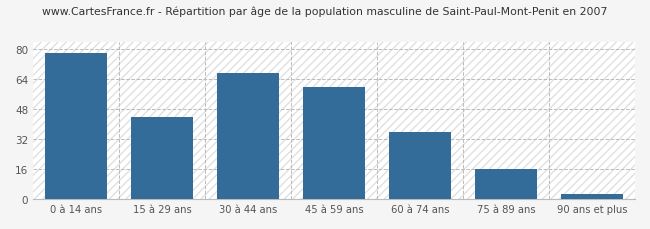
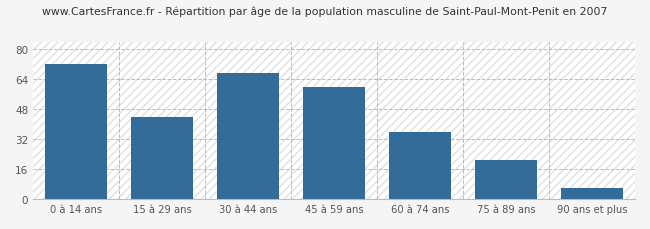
0 à 14 ans: 78 -> 72
75 à 89 ans: 16 -> 21
90 ans et plus: 3 -> 6
